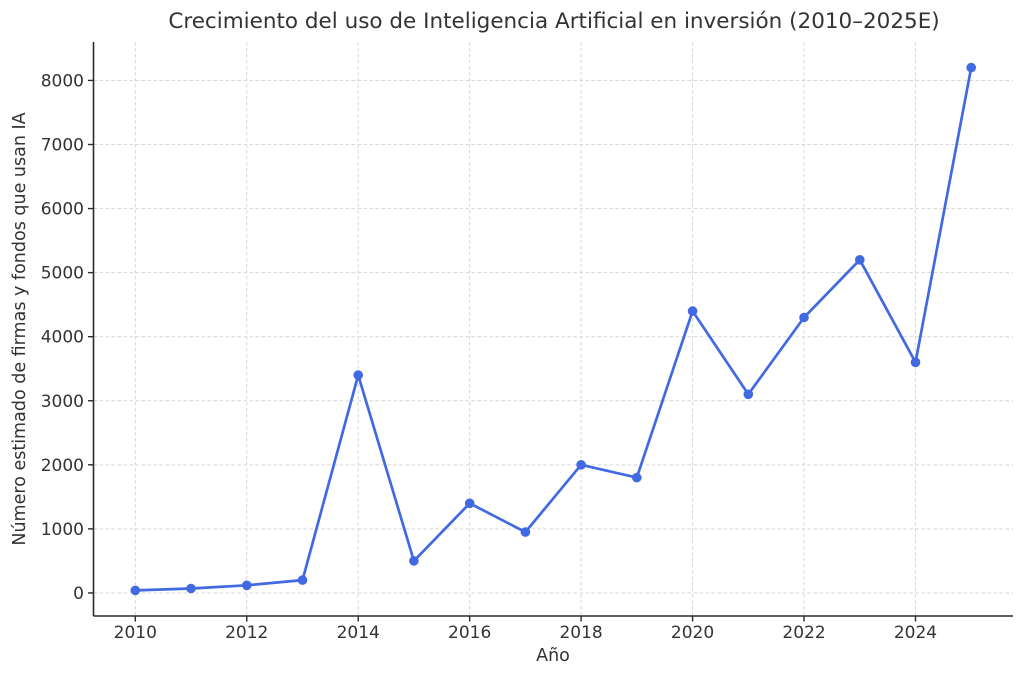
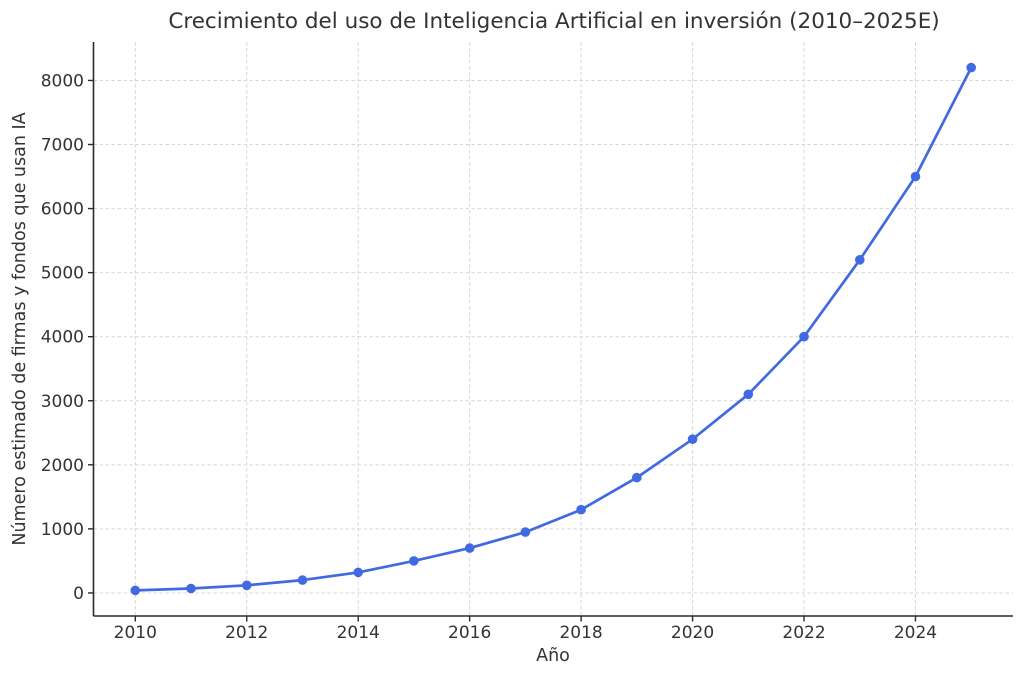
2014: 3400 -> 300
2016: 1400 -> 700
2018: 2000 -> 1300
2020: 4400 -> 2400
2022: 4300 -> 4000
2024: 3600 -> 6500
